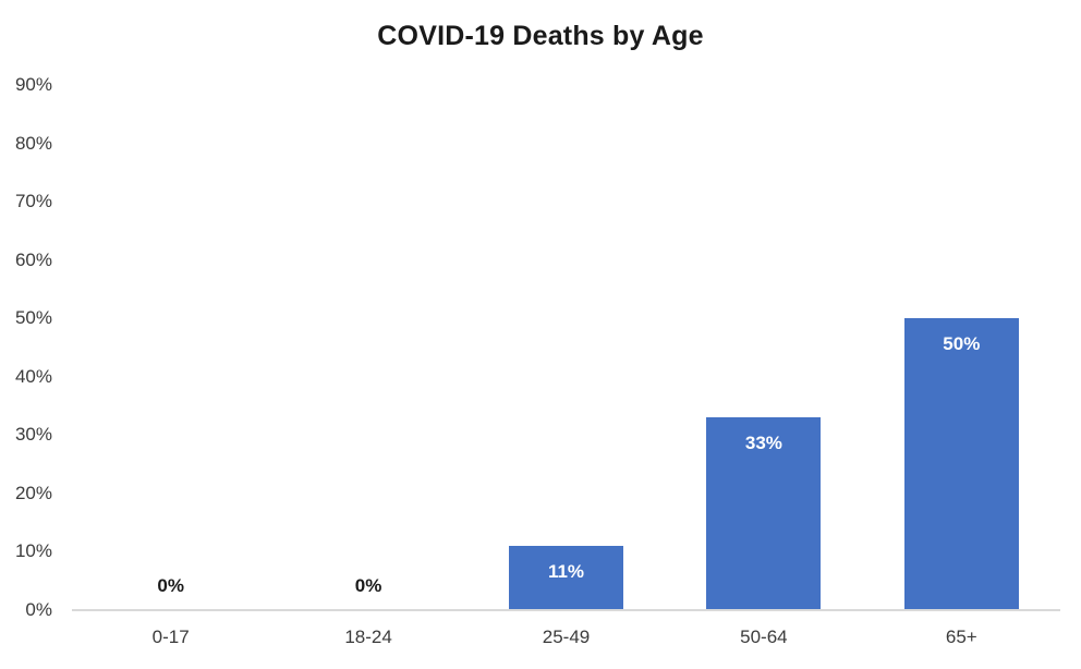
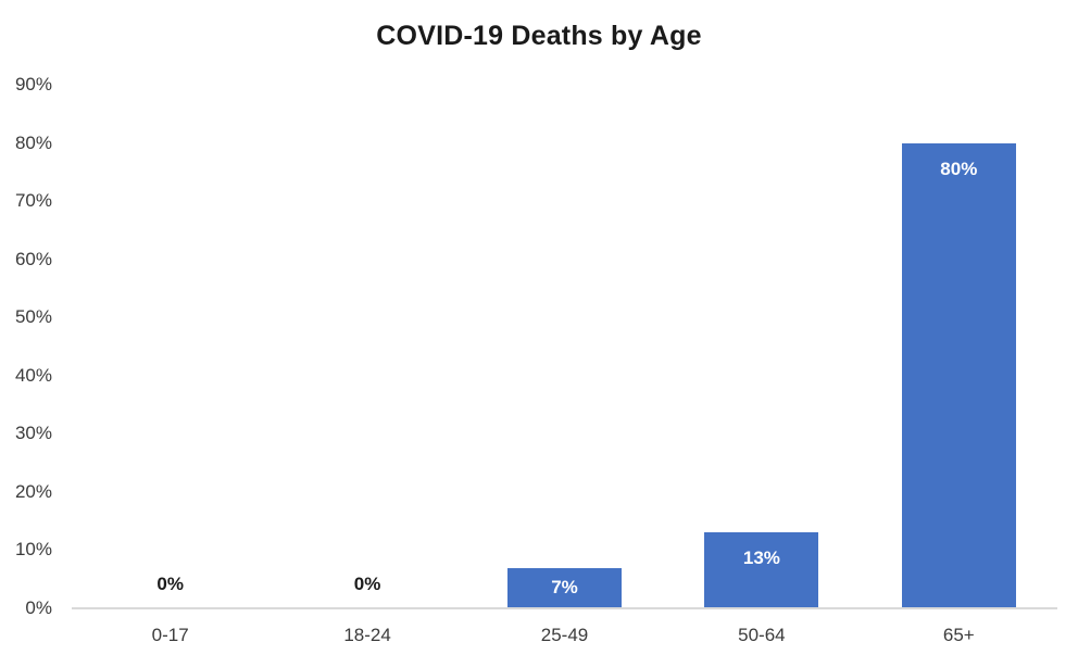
25-49: 11% -> 7%
50-64: 33% -> 13%
65+: 50% -> 80%
